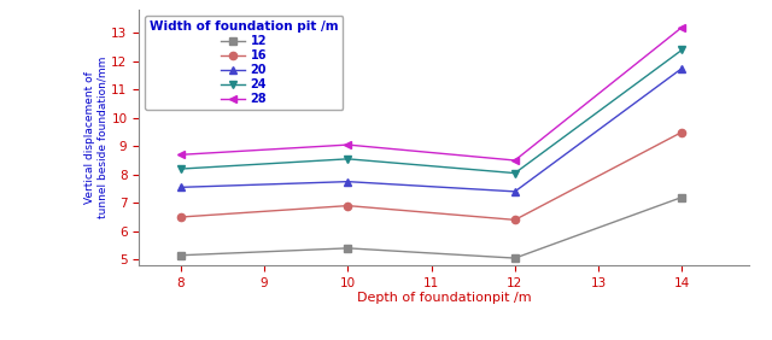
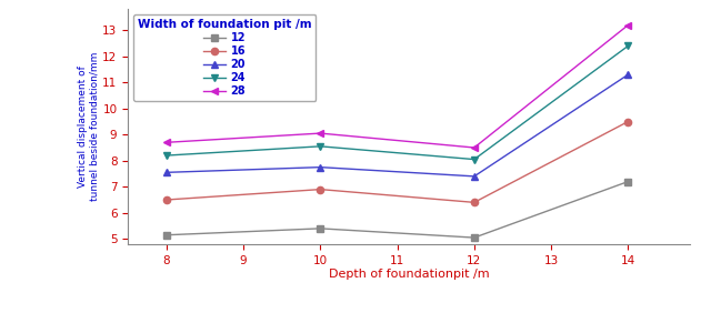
20/14: 11.75 -> 11.30
